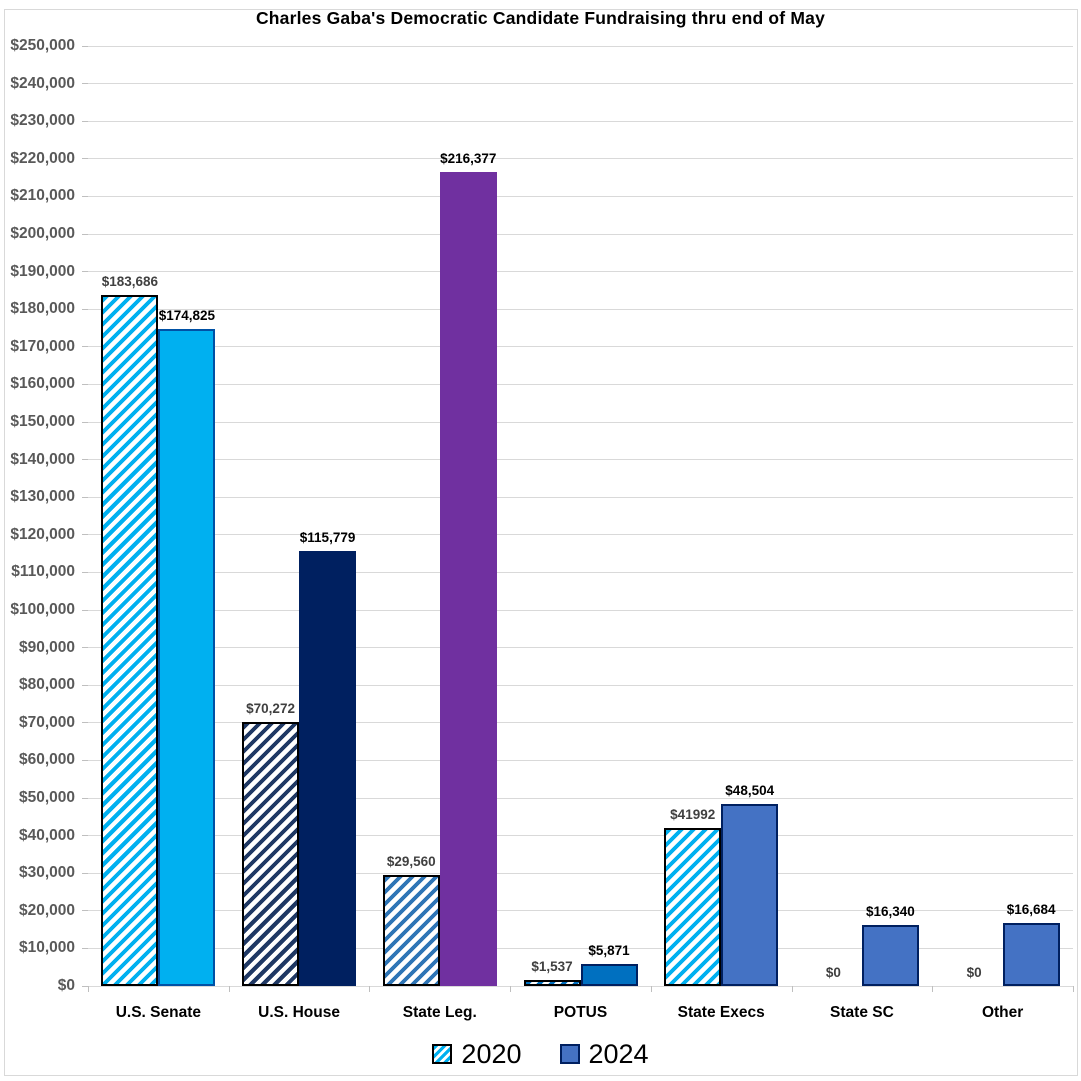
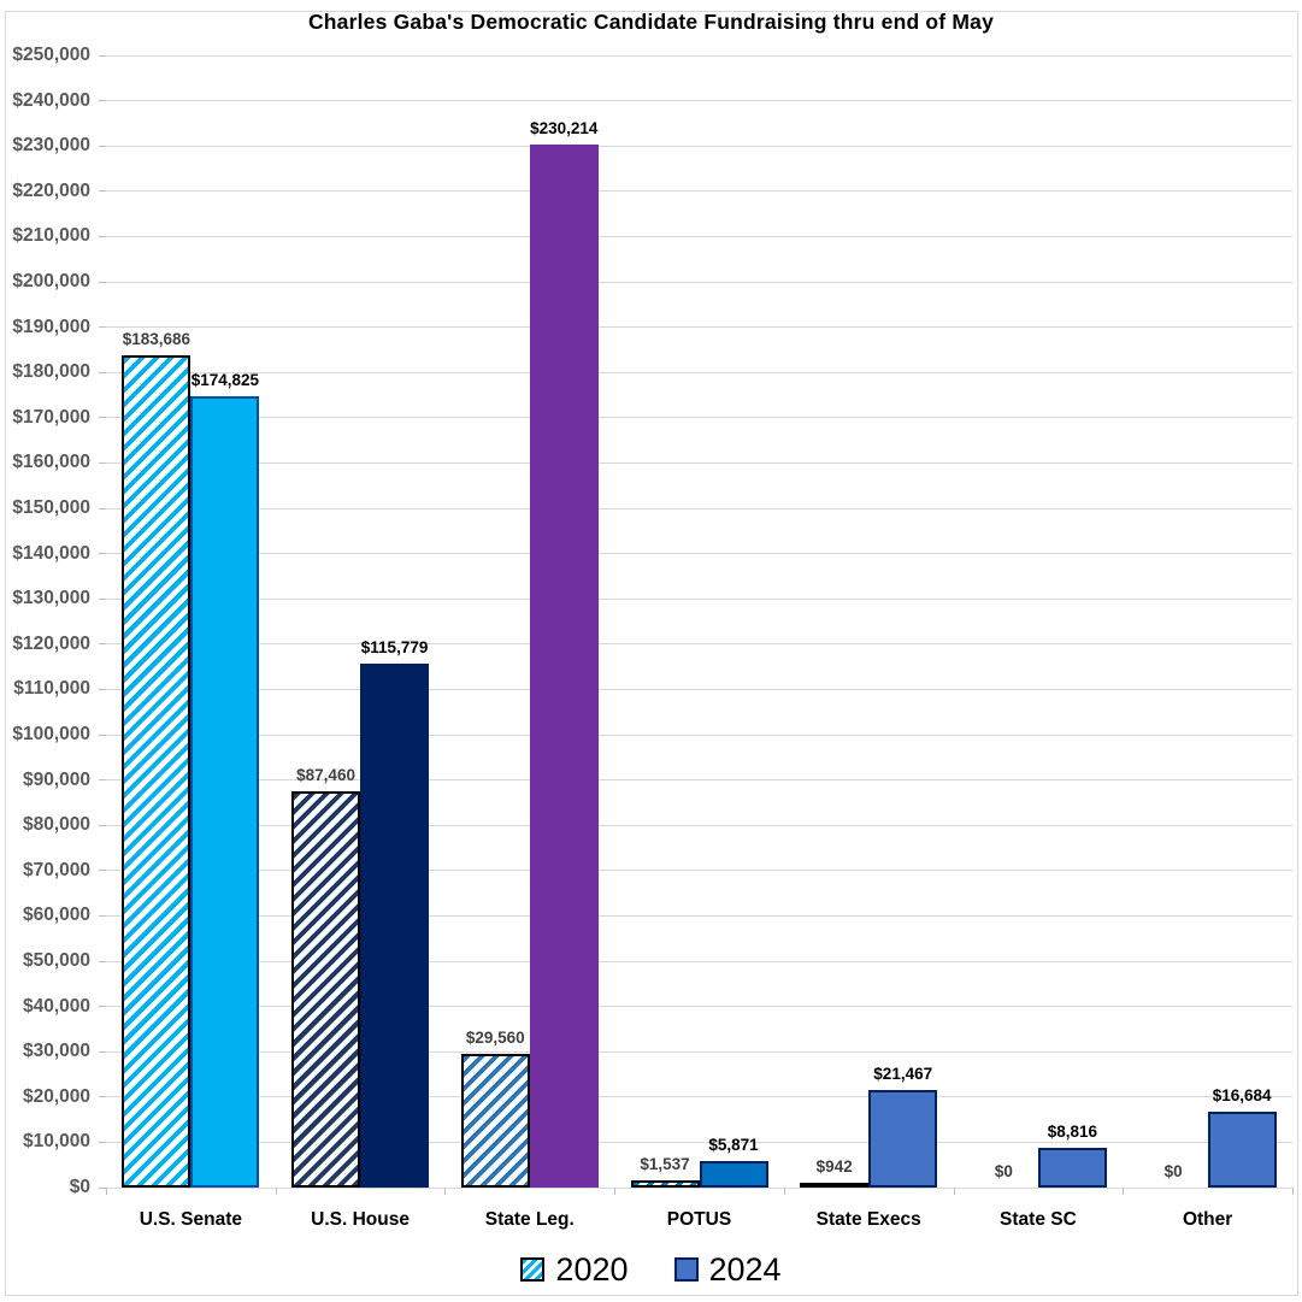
2020/U.S. House: $70,272 -> $87,460
2024/State Leg.: $216,377 -> $230,214
2020/State Execs: $41992 -> $942
2024/State Execs: $48,504 -> $21,467
2024/State SC: $16,340 -> $8,816
